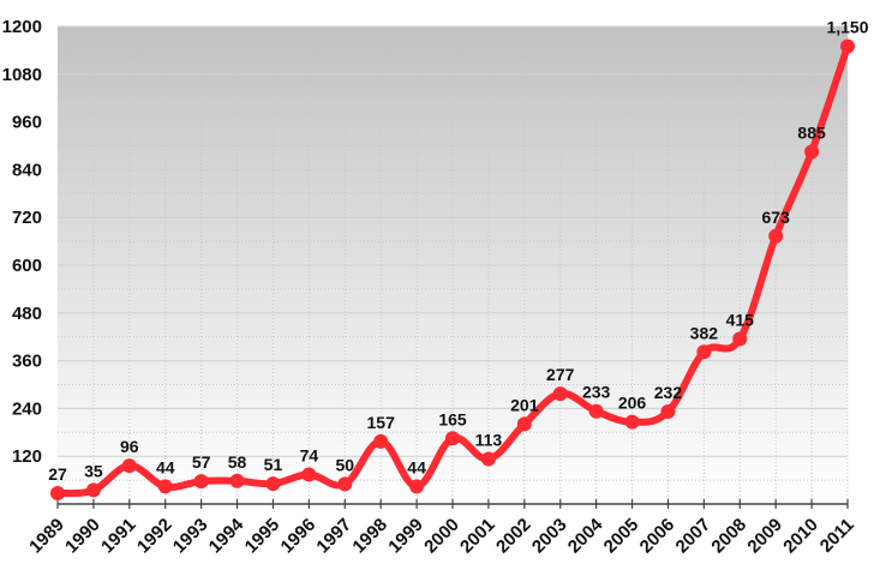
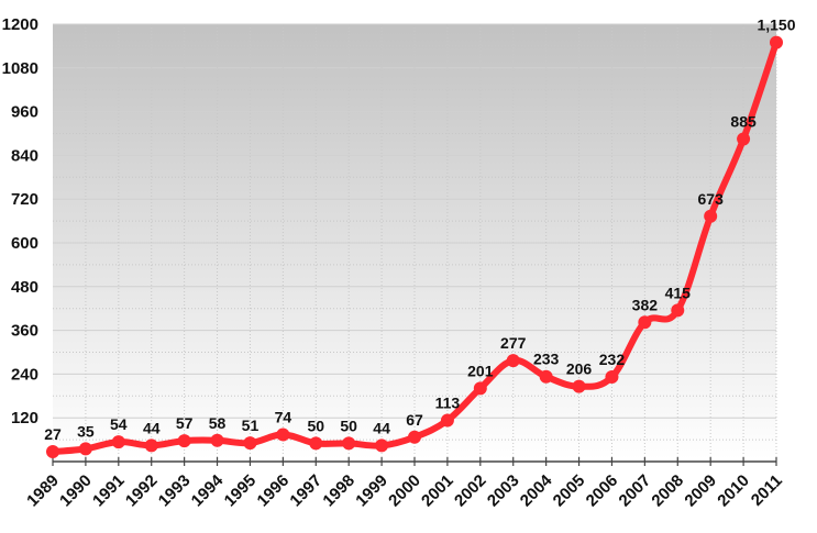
1991: 96 -> 54
1998: 157 -> 50
2000: 165 -> 67
